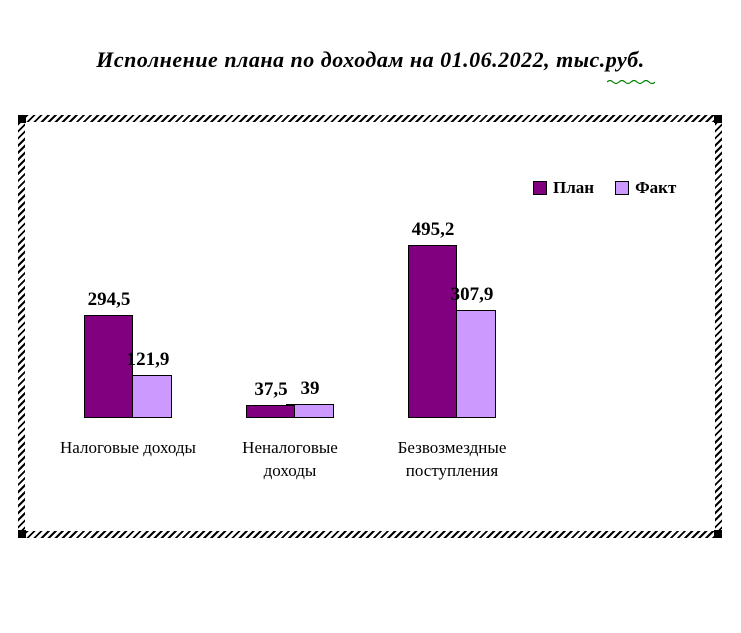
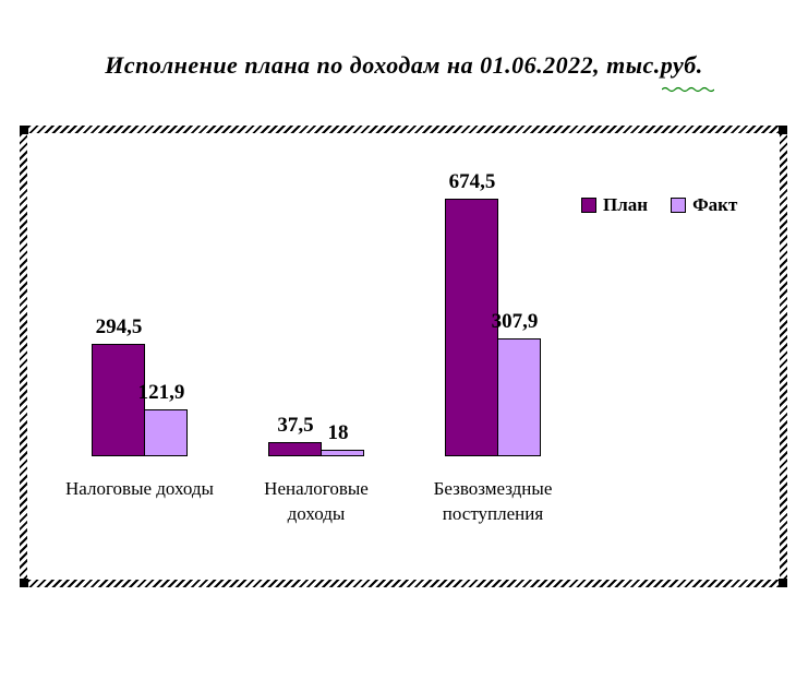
Факт/Неналоговые доходы: 39 -> 18
План/Безвозмездные поступления: 495,2 -> 674,5
